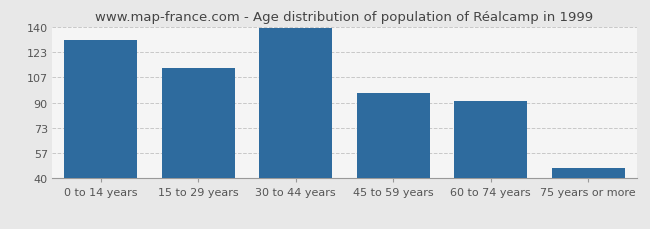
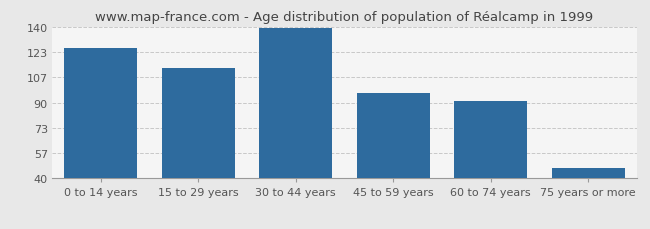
0 to 14 years: 131 -> 126
